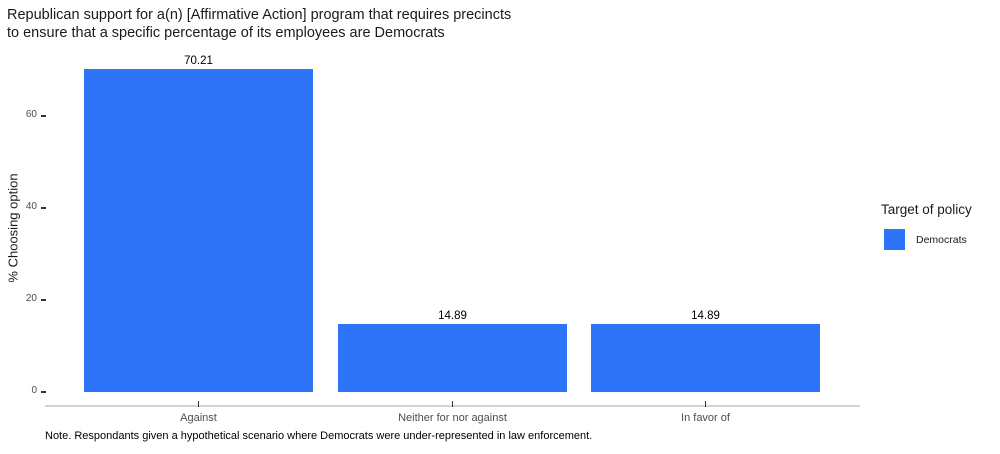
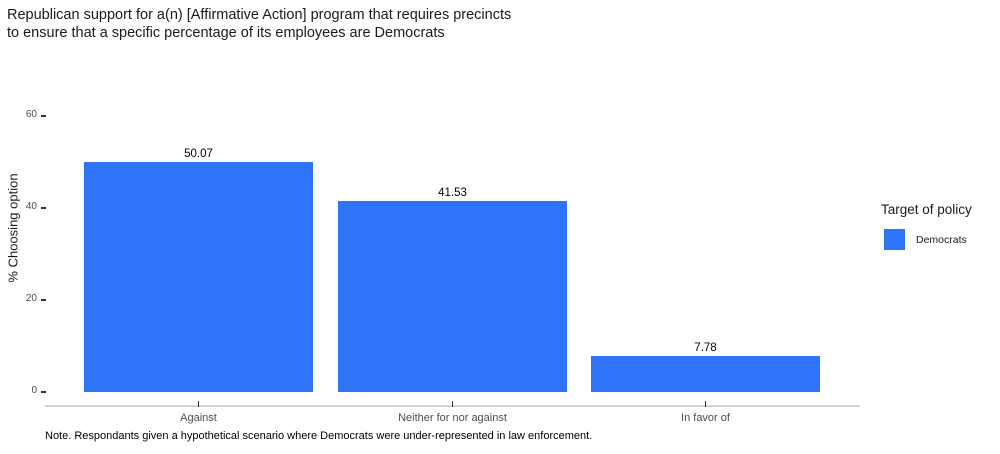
Against: 70.21 -> 50.07
Neither for nor against: 14.89 -> 41.53
In favor of: 14.89 -> 7.78
